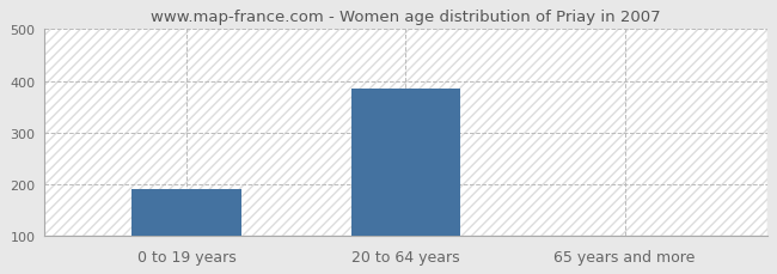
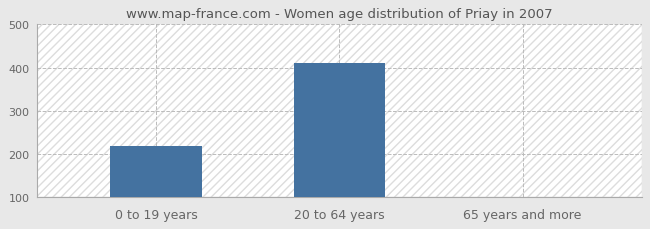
0 to 19 years: 190 -> 218
20 to 64 years: 385 -> 410
